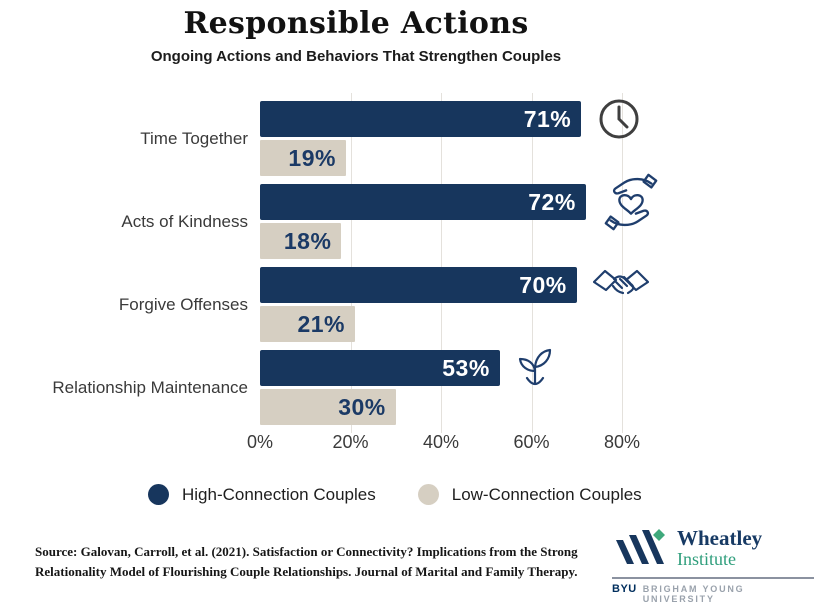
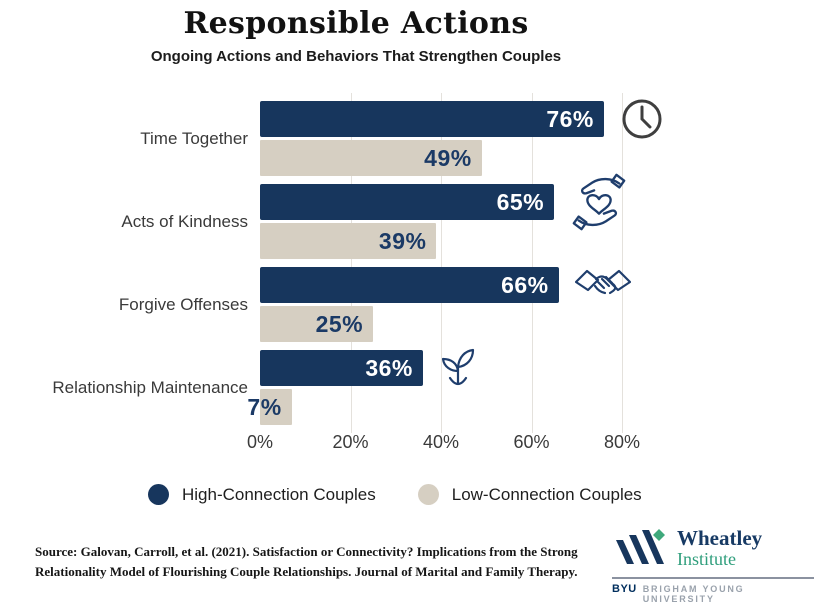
High-Connection Couples/Time Together: 71% -> 76%
Low-Connection Couples/Time Together: 19% -> 49%
High-Connection Couples/Acts of Kindness: 72% -> 65%
Low-Connection Couples/Acts of Kindness: 18% -> 39%
High-Connection Couples/Forgive Offenses: 70% -> 66%
Low-Connection Couples/Forgive Offenses: 21% -> 25%
High-Connection Couples/Relationship Maintenance: 53% -> 36%
Low-Connection Couples/Relationship Maintenance: 30% -> 7%
